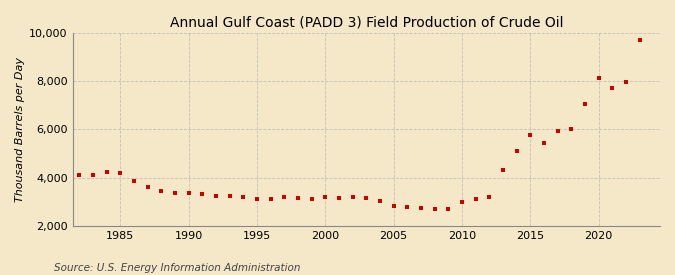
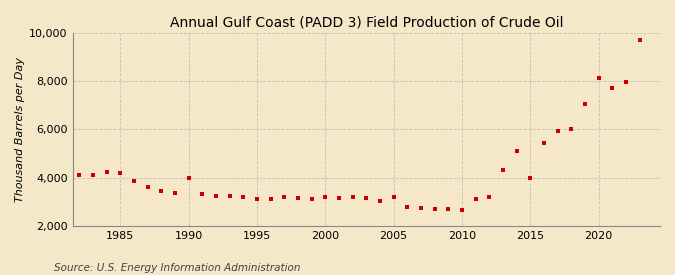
1990: 3,350 -> 4,000
2005: 2,840 -> 3,200
2010: 3,000 -> 2,650
2015: 5,750 -> 4,000
